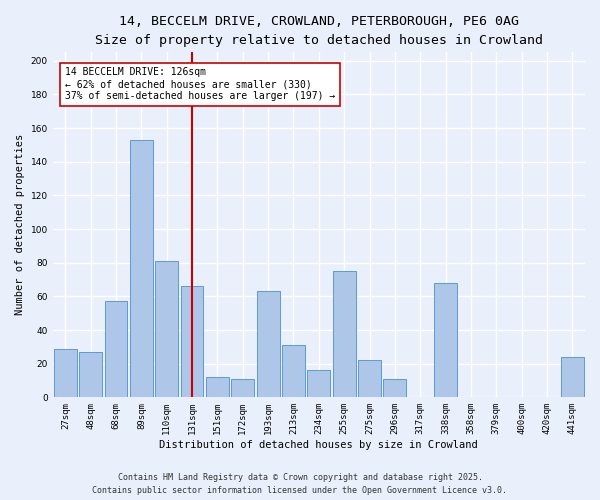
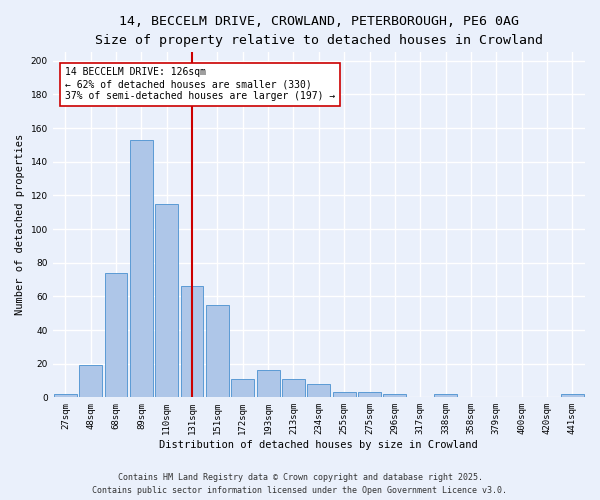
27sqm: 29 -> 2
48sqm: 27 -> 19
68sqm: 57 -> 74
110sqm: 81 -> 115
151sqm: 12 -> 55
193sqm: 63 -> 16
213sqm: 31 -> 11
234sqm: 16 -> 8
255sqm: 75 -> 3
275sqm: 22 -> 3
296sqm: 11 -> 2
338sqm: 68 -> 2
441sqm: 24 -> 2
